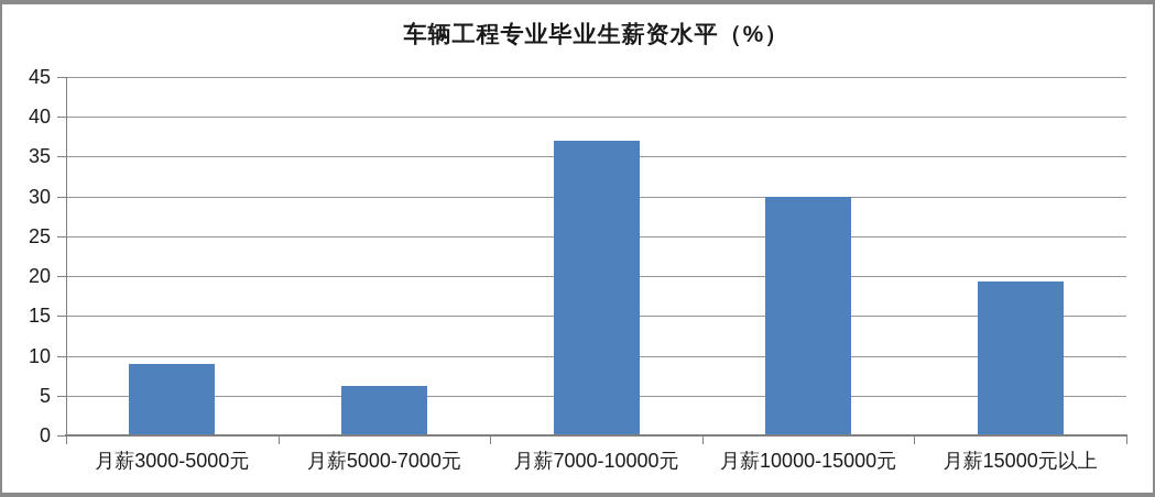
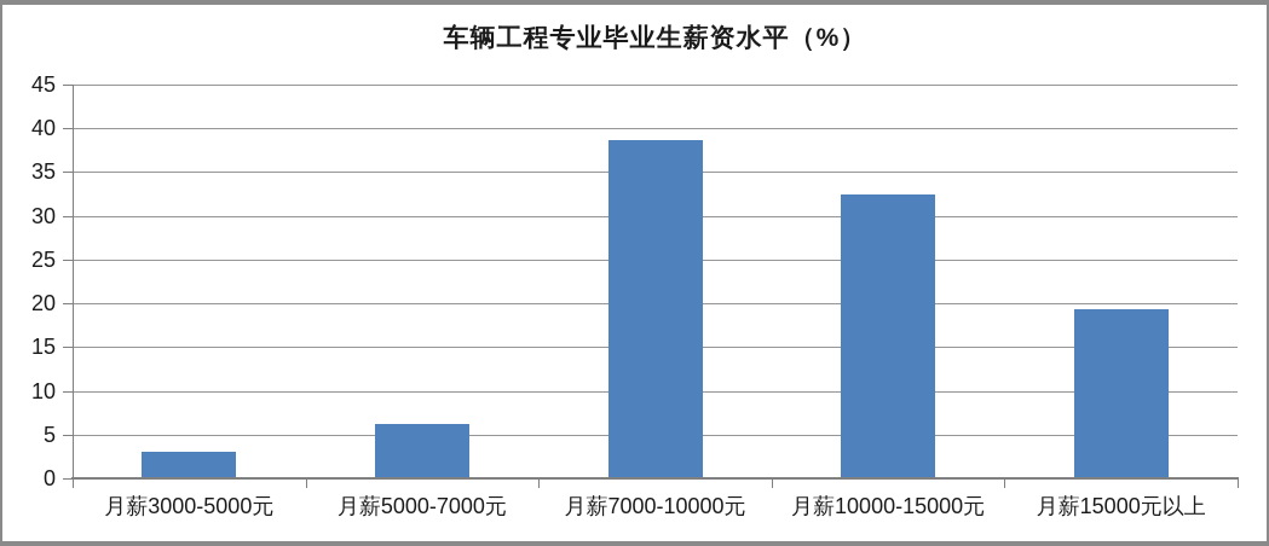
月薪3000-5000元: 9 -> 3
月薪7000-10000元: 37 -> 39
月薪10000-15000元: 30 -> 32
